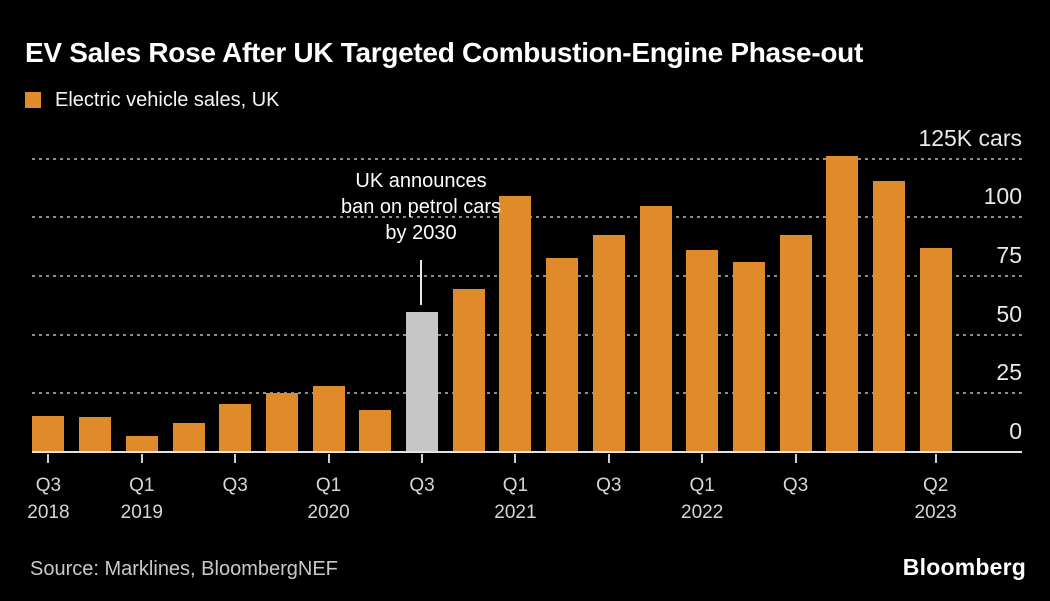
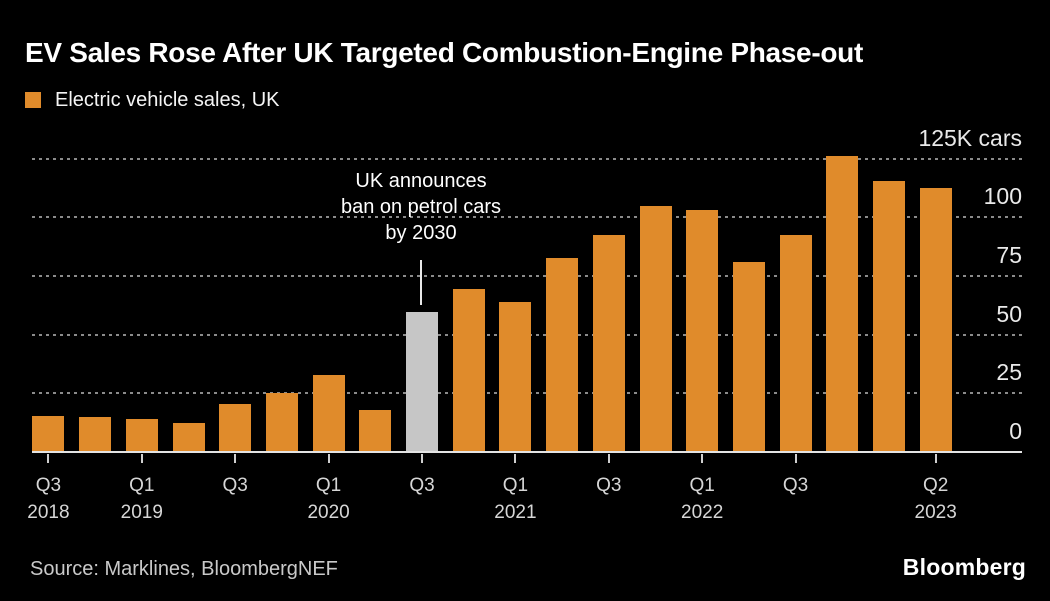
Q1 2019: 7 -> 14
Q1 2020: 28 -> 33
Q1 2021: 109 -> 64
Q1 2022: 86 -> 103
Q2 2023: 87 -> 112
